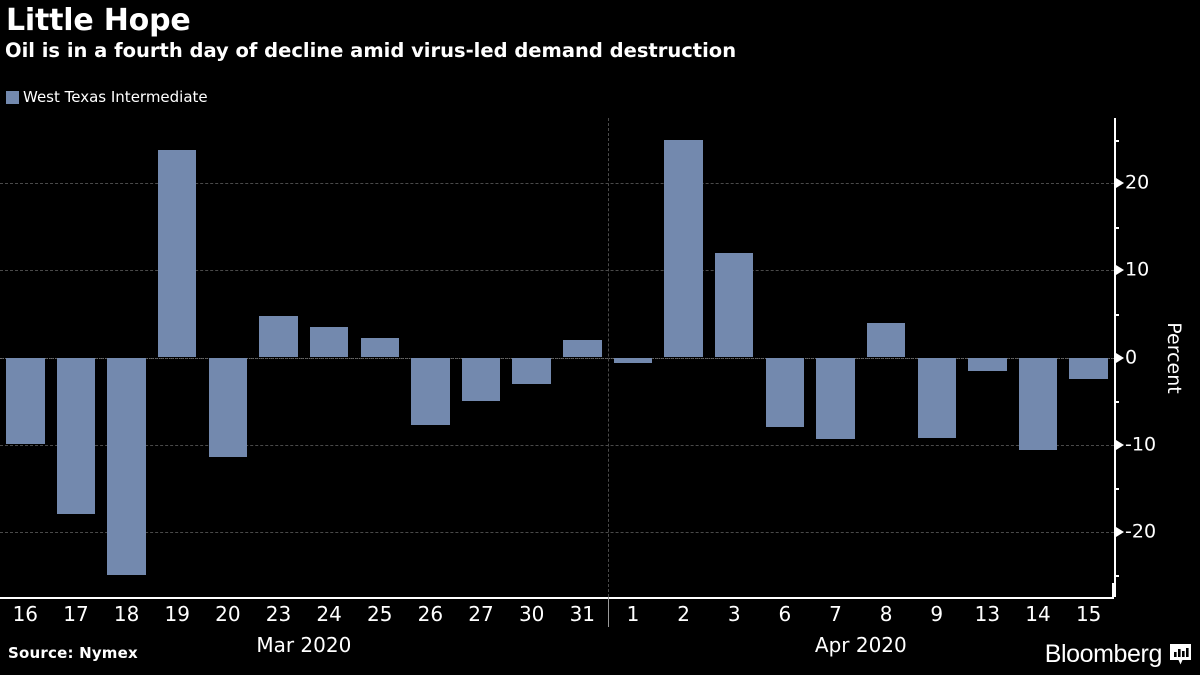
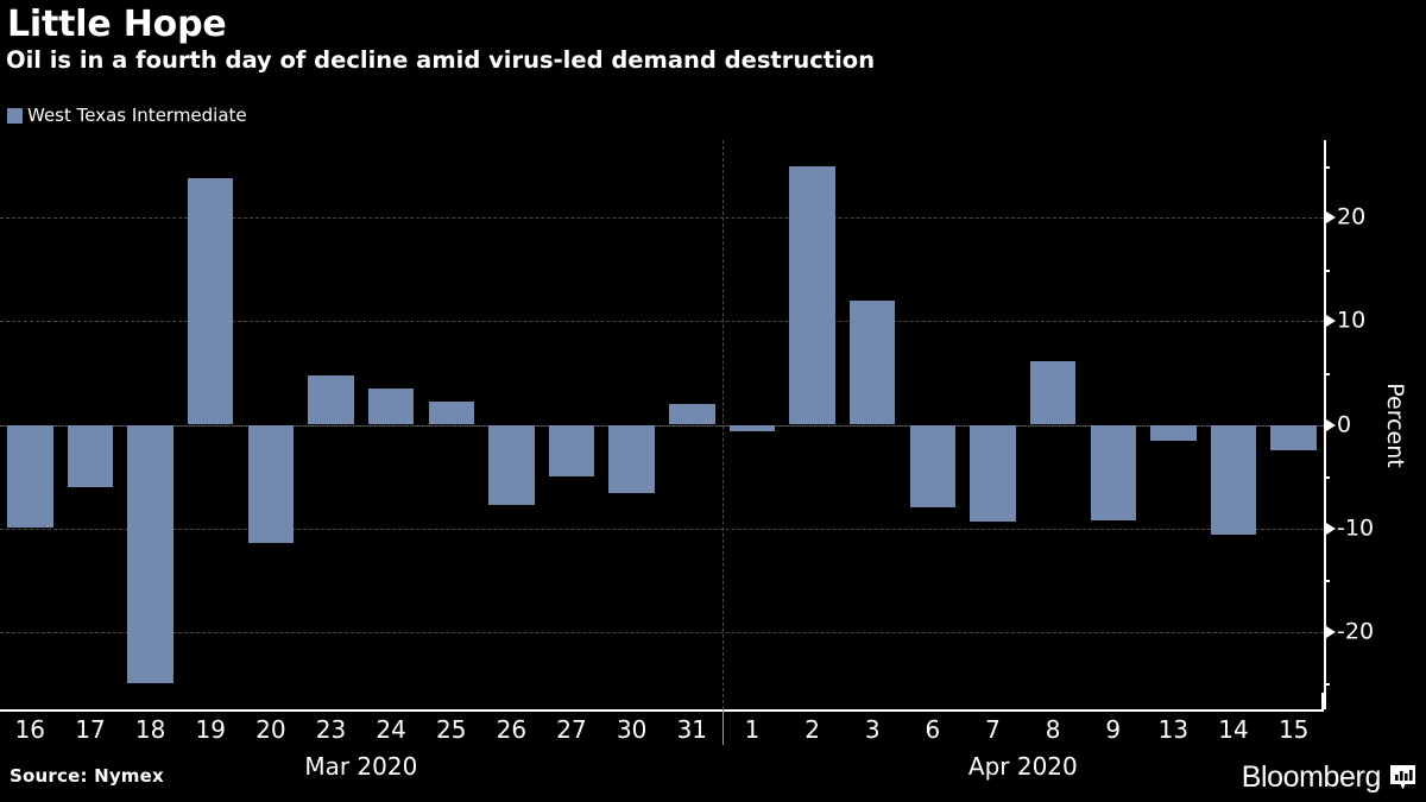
17: -18 -> -6
30: -3 -> -7
8: 4 -> 6
